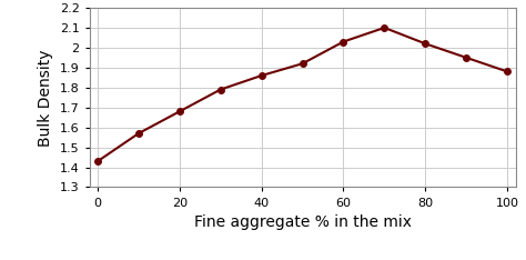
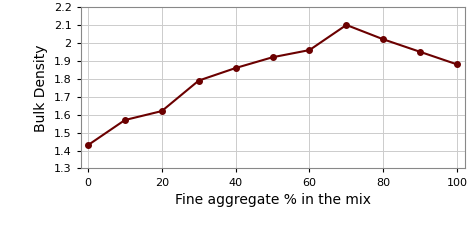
20: 1.68 -> 1.62
60: 2.03 -> 1.96
